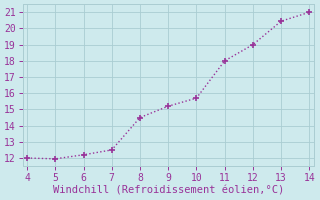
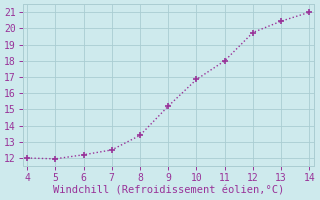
8: 14.5 -> 13.4
10: 15.7 -> 16.9
12: 19.0 -> 19.8
